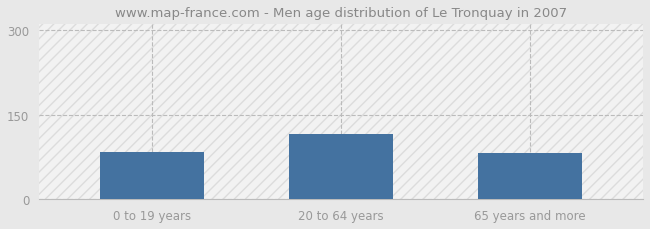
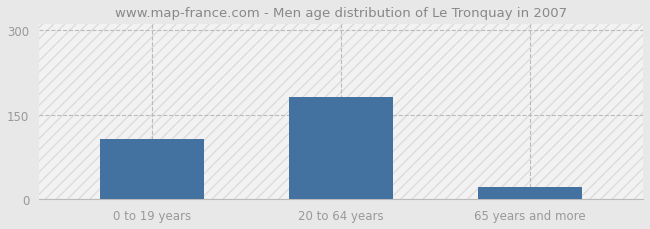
0 to 19 years: 84 -> 107
20 to 64 years: 116 -> 181
65 years and more: 82 -> 22
